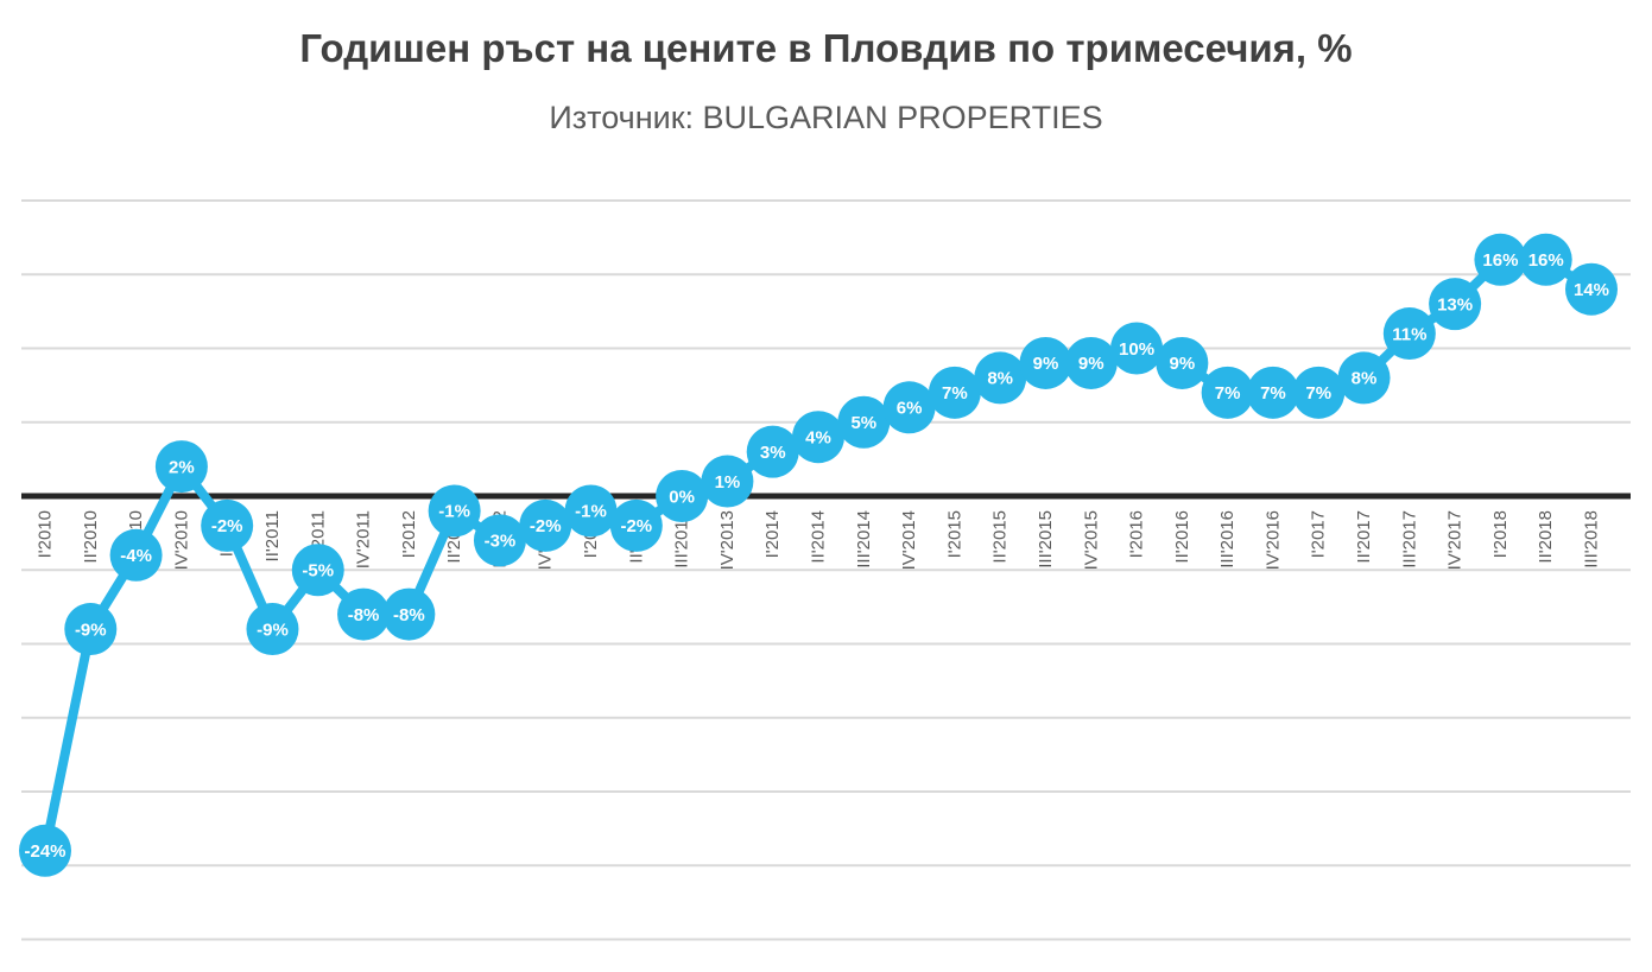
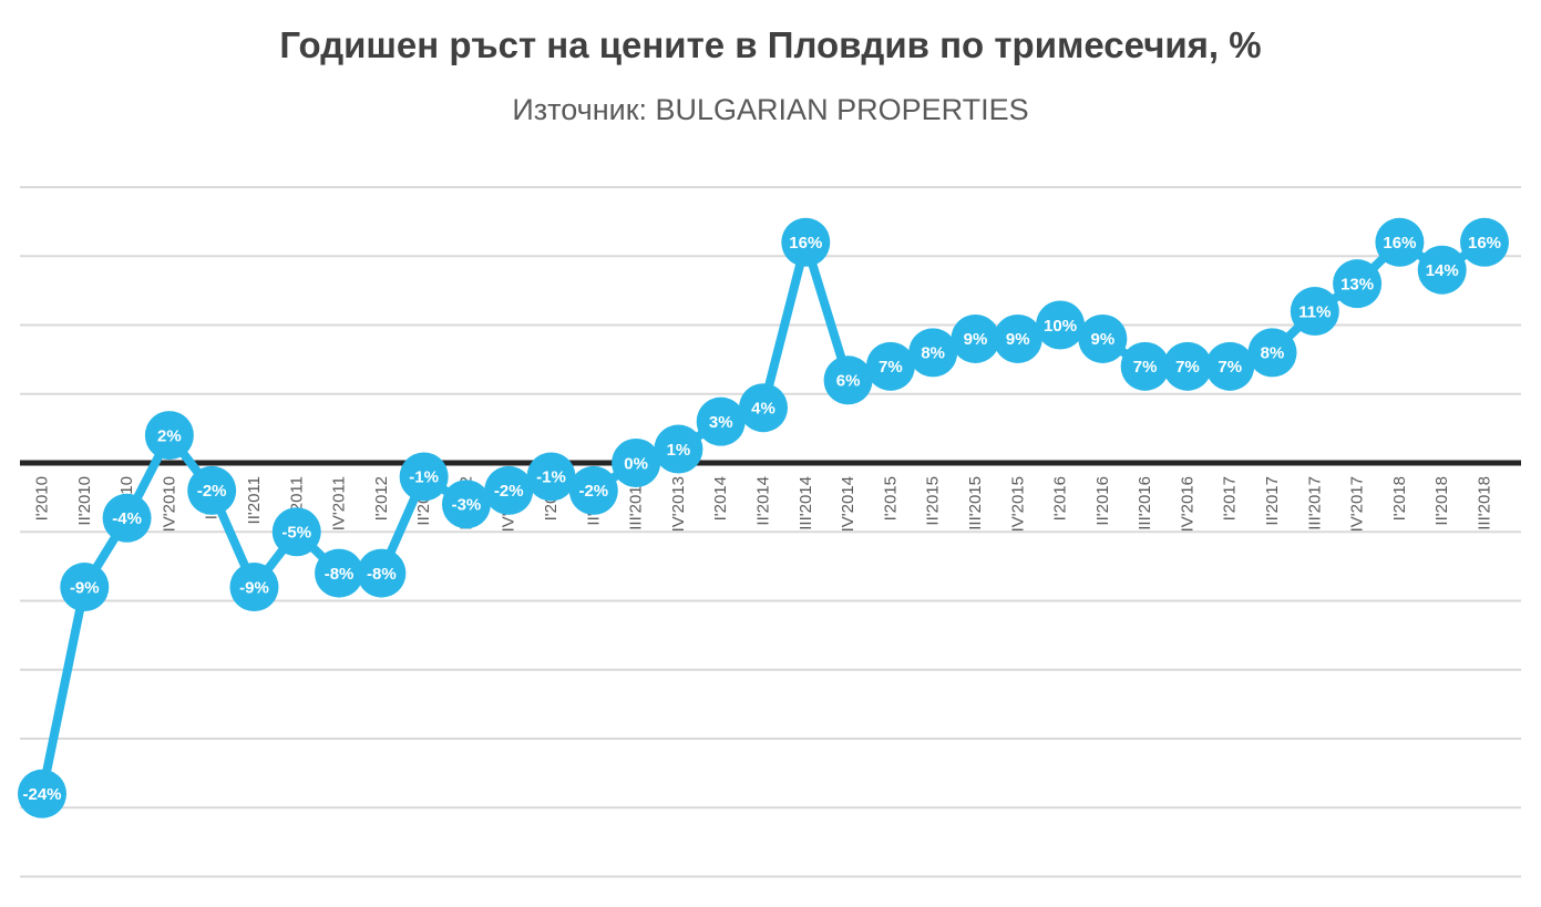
III'2014: 5% -> 16%
II'2018: 16% -> 14%
III'2018: 14% -> 16%
